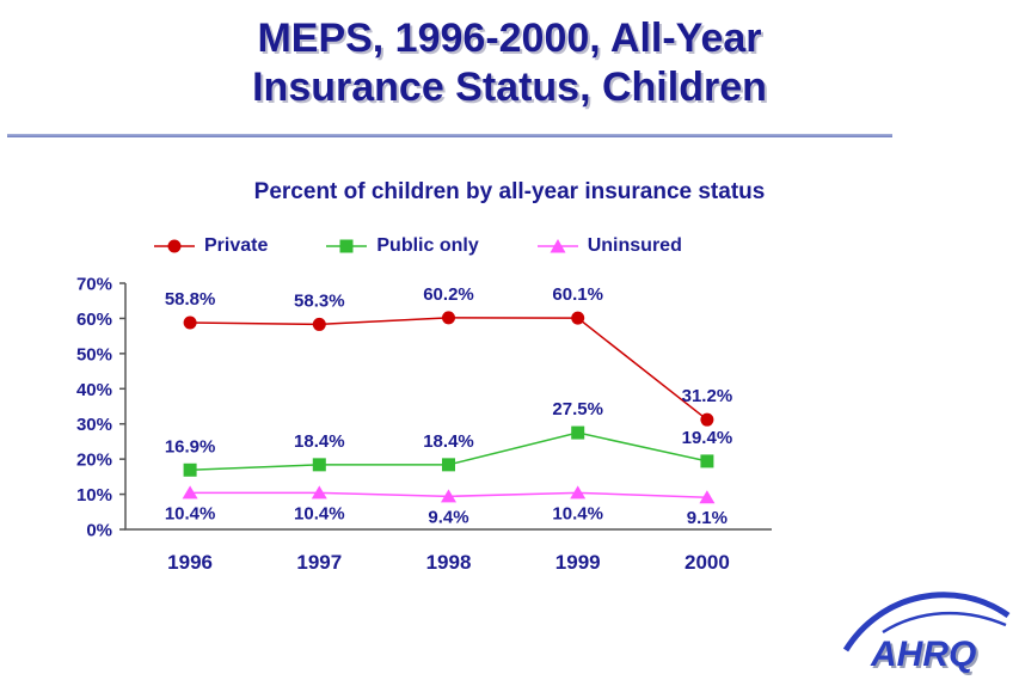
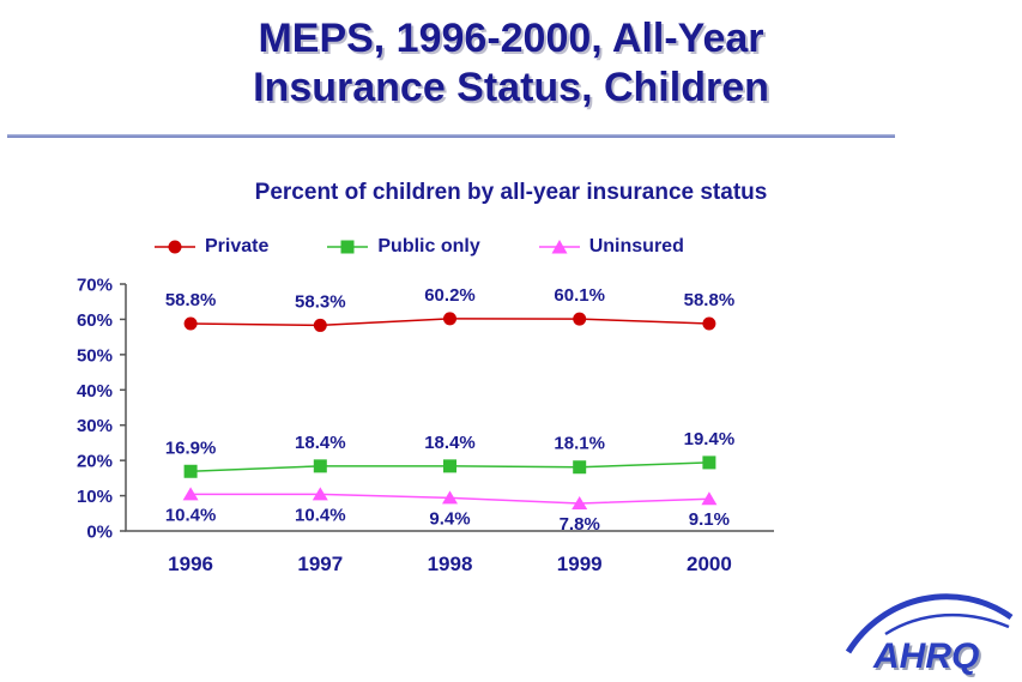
Public only/1999: 27.5% -> 18.1%
Uninsured/1999: 10.4% -> 7.8%
Private/2000: 31.2% -> 58.8%
